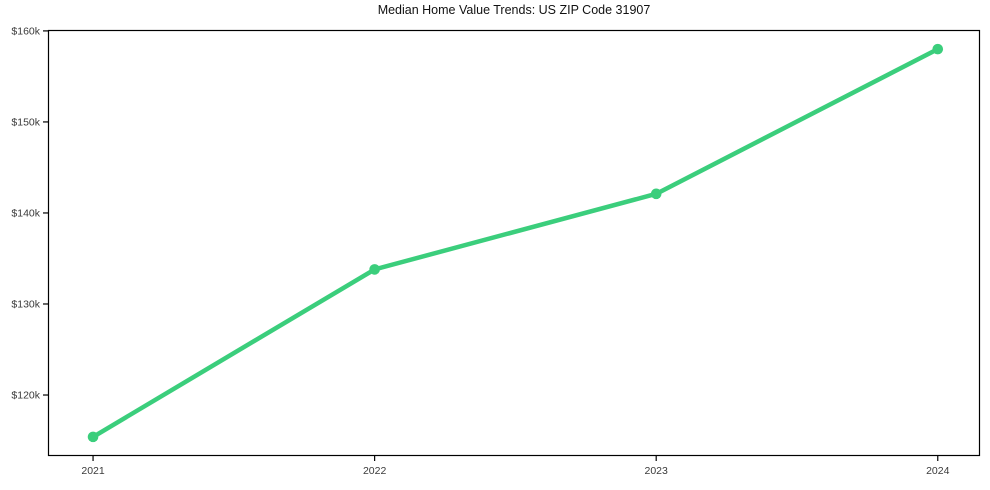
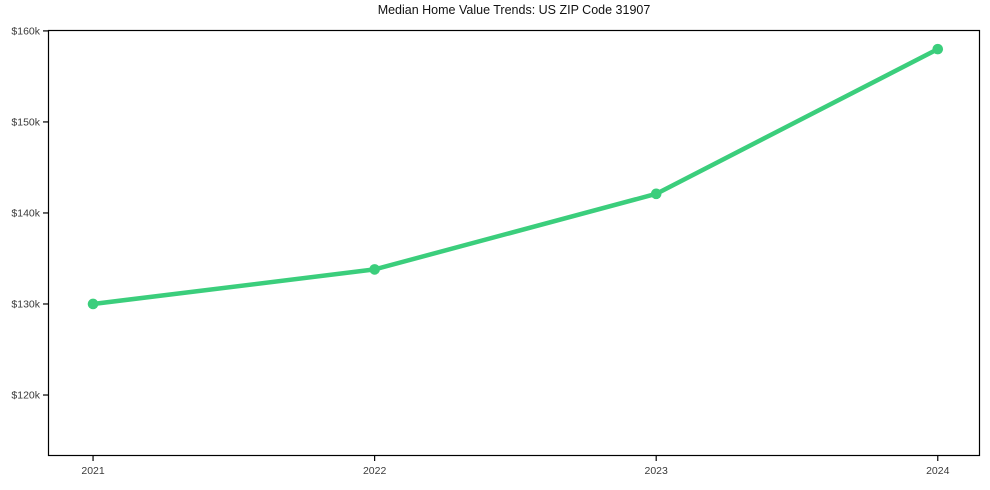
2021: $115k -> $130k
